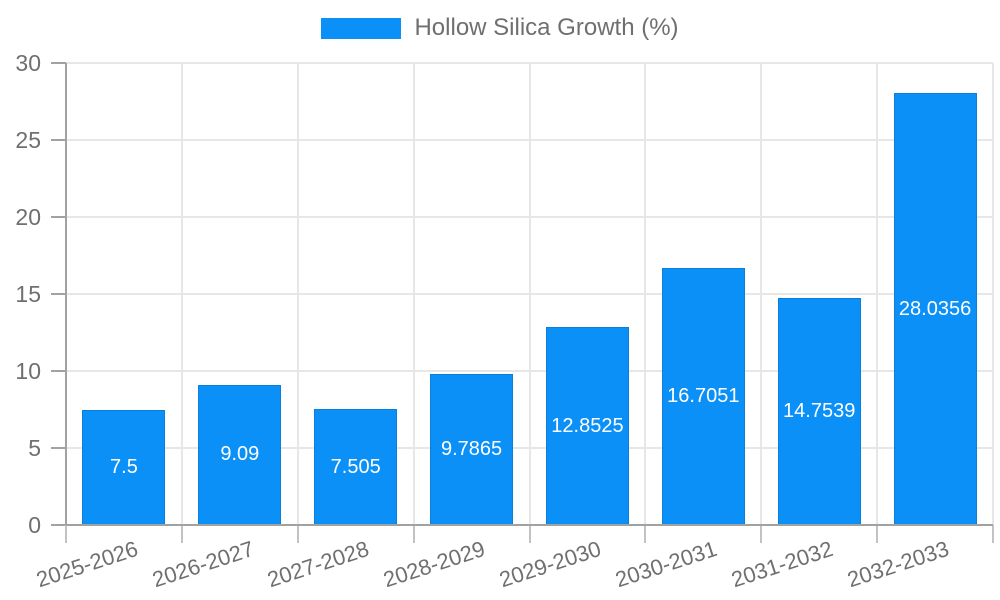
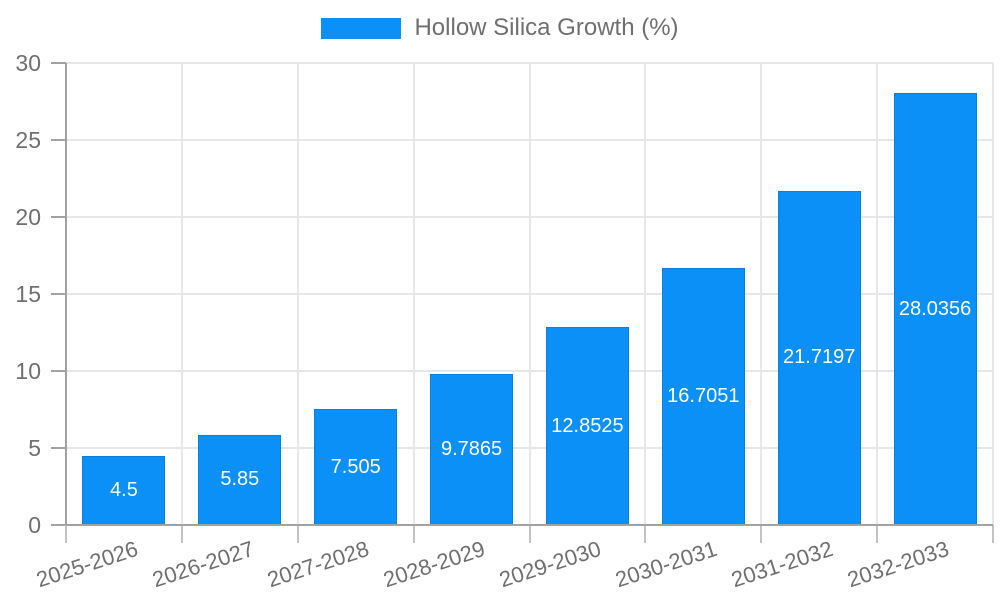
2025-2026: 7.5 -> 4.5
2026-2027: 9.09 -> 5.85
2031-2032: 14.7539 -> 21.7197
